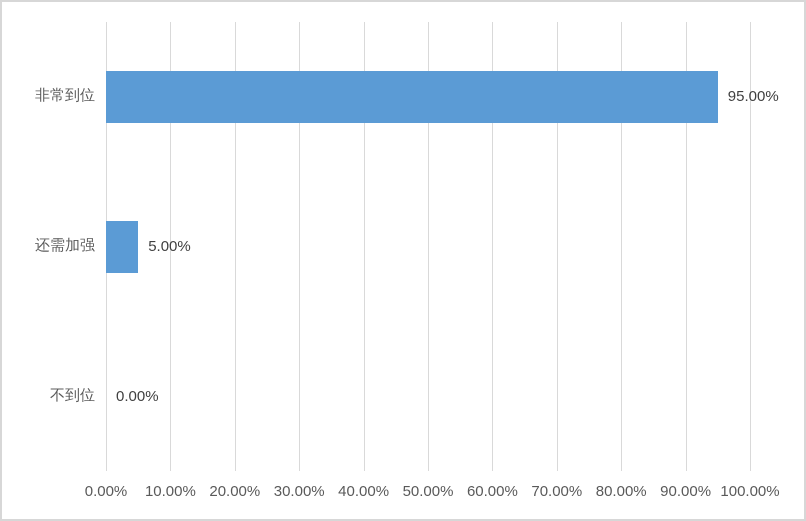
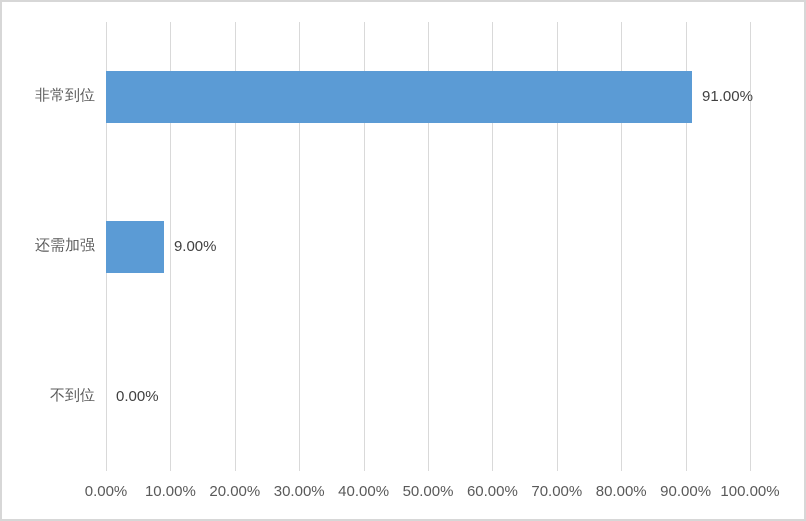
非常到位: 95.00% -> 91.00%
还需加强: 5.00% -> 9.00%
